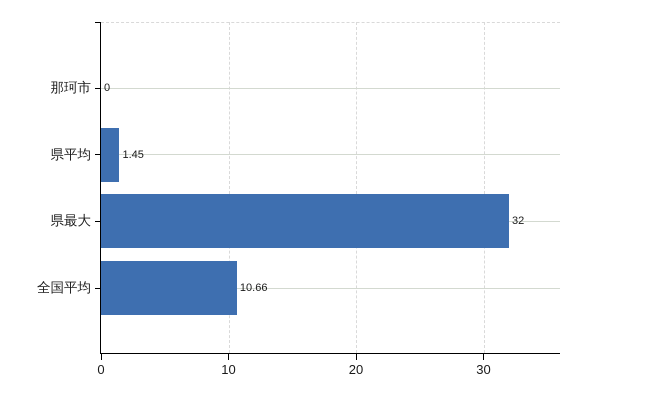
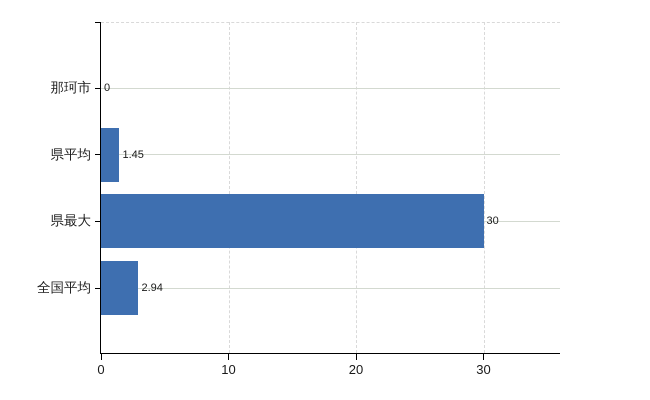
県最大: 32 -> 30
全国平均: 10.66 -> 2.94
